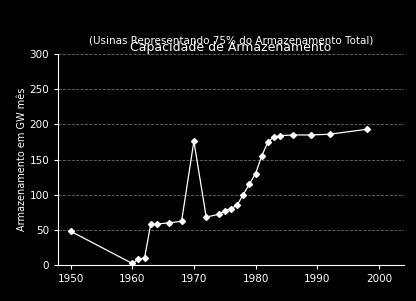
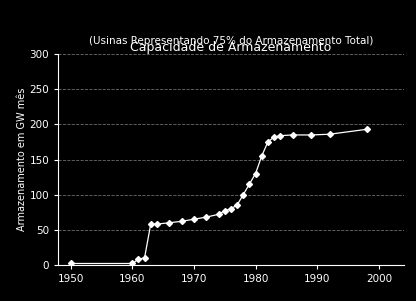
1950: 48 -> 2
1970: 176 -> 65
